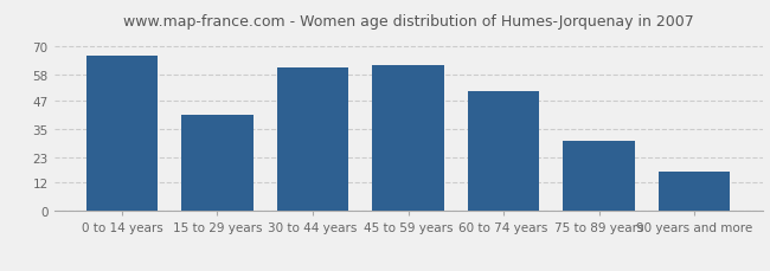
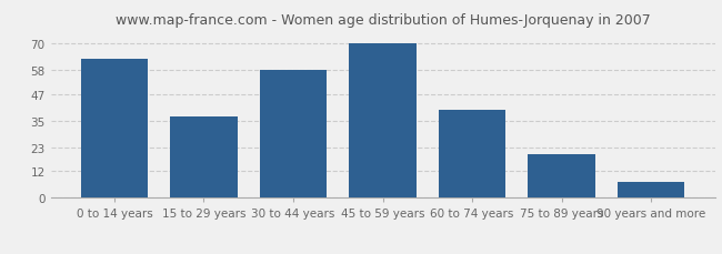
0 to 14 years: 66 -> 63
15 to 29 years: 41 -> 37
30 to 44 years: 61 -> 58
45 to 59 years: 62 -> 70
60 to 74 years: 51 -> 40
75 to 89 years: 30 -> 20
90 years and more: 17 -> 7
